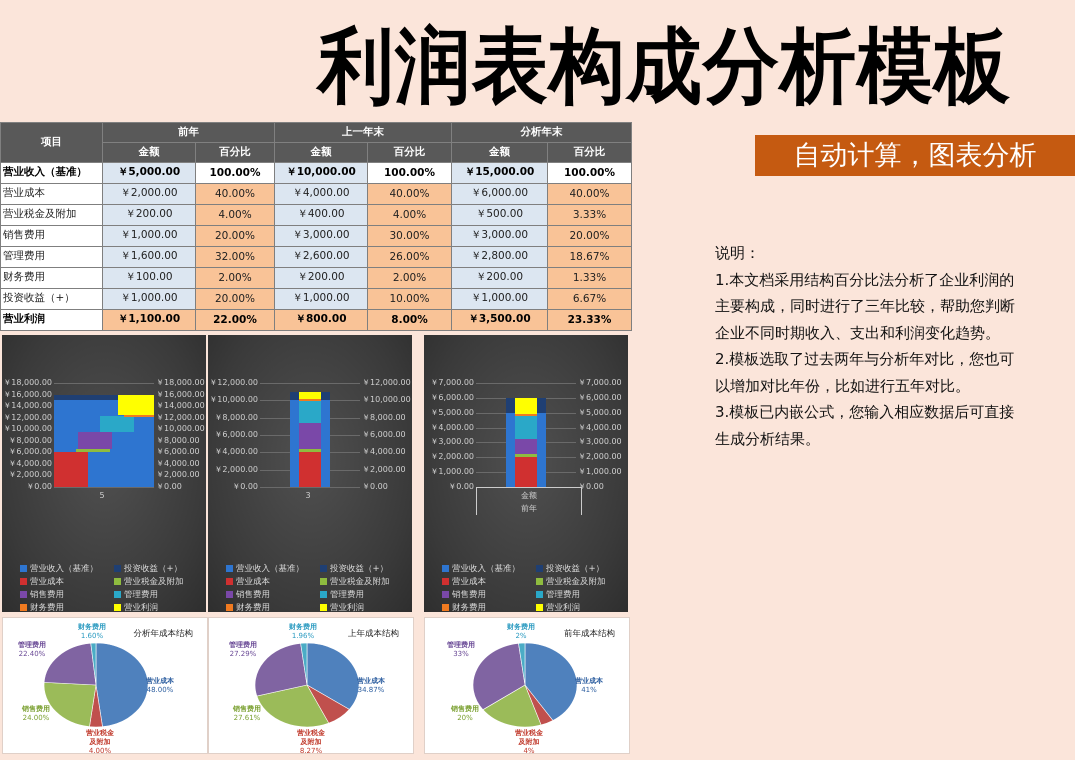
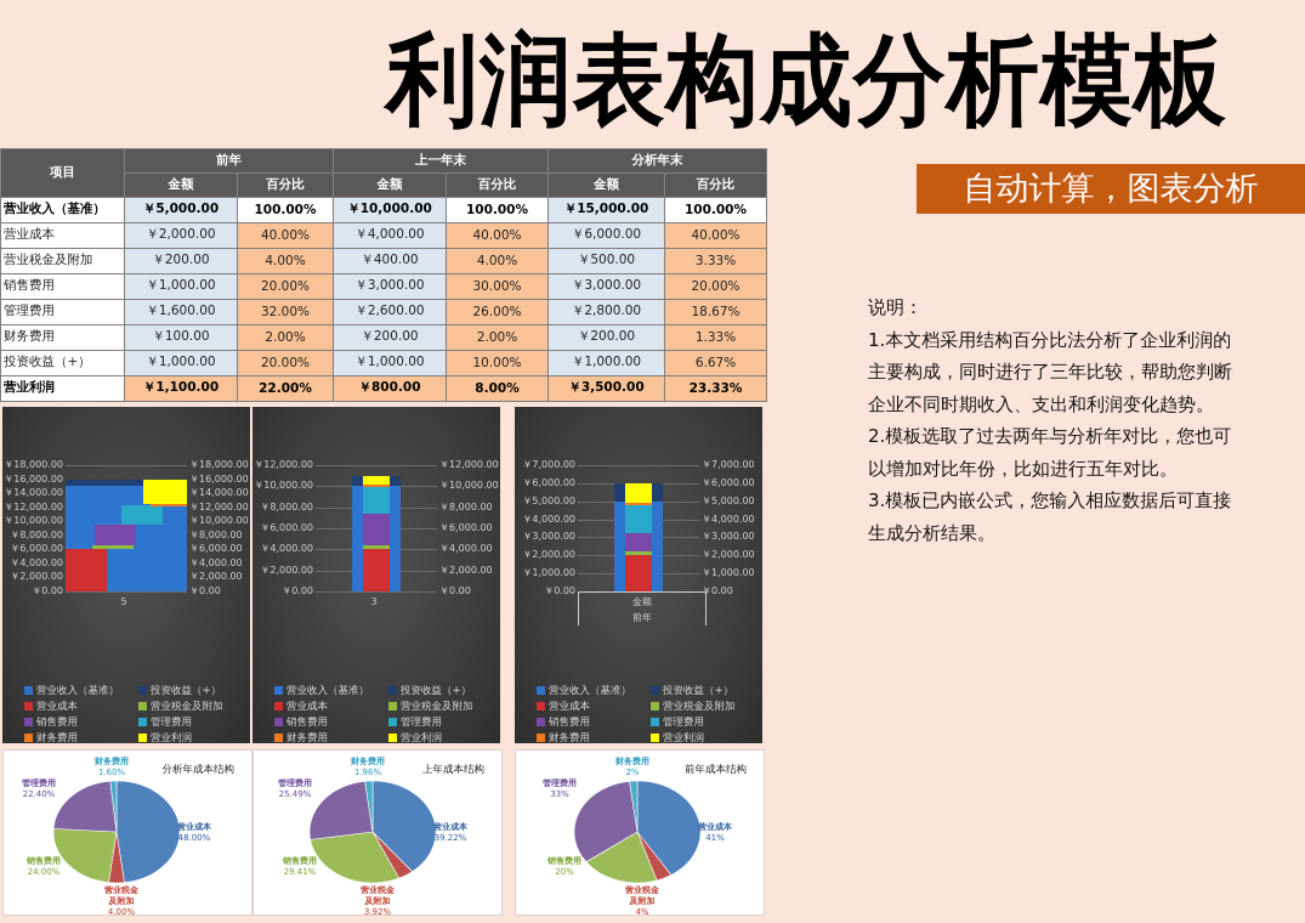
上年成本结构/营业成本: 34.87% -> 39.22%
上年成本结构/营业税金及附加: 8.27% -> 3.92%
上年成本结构/销售费用: 27.61% -> 29.41%
上年成本结构/管理费用: 27.29% -> 25.49%
